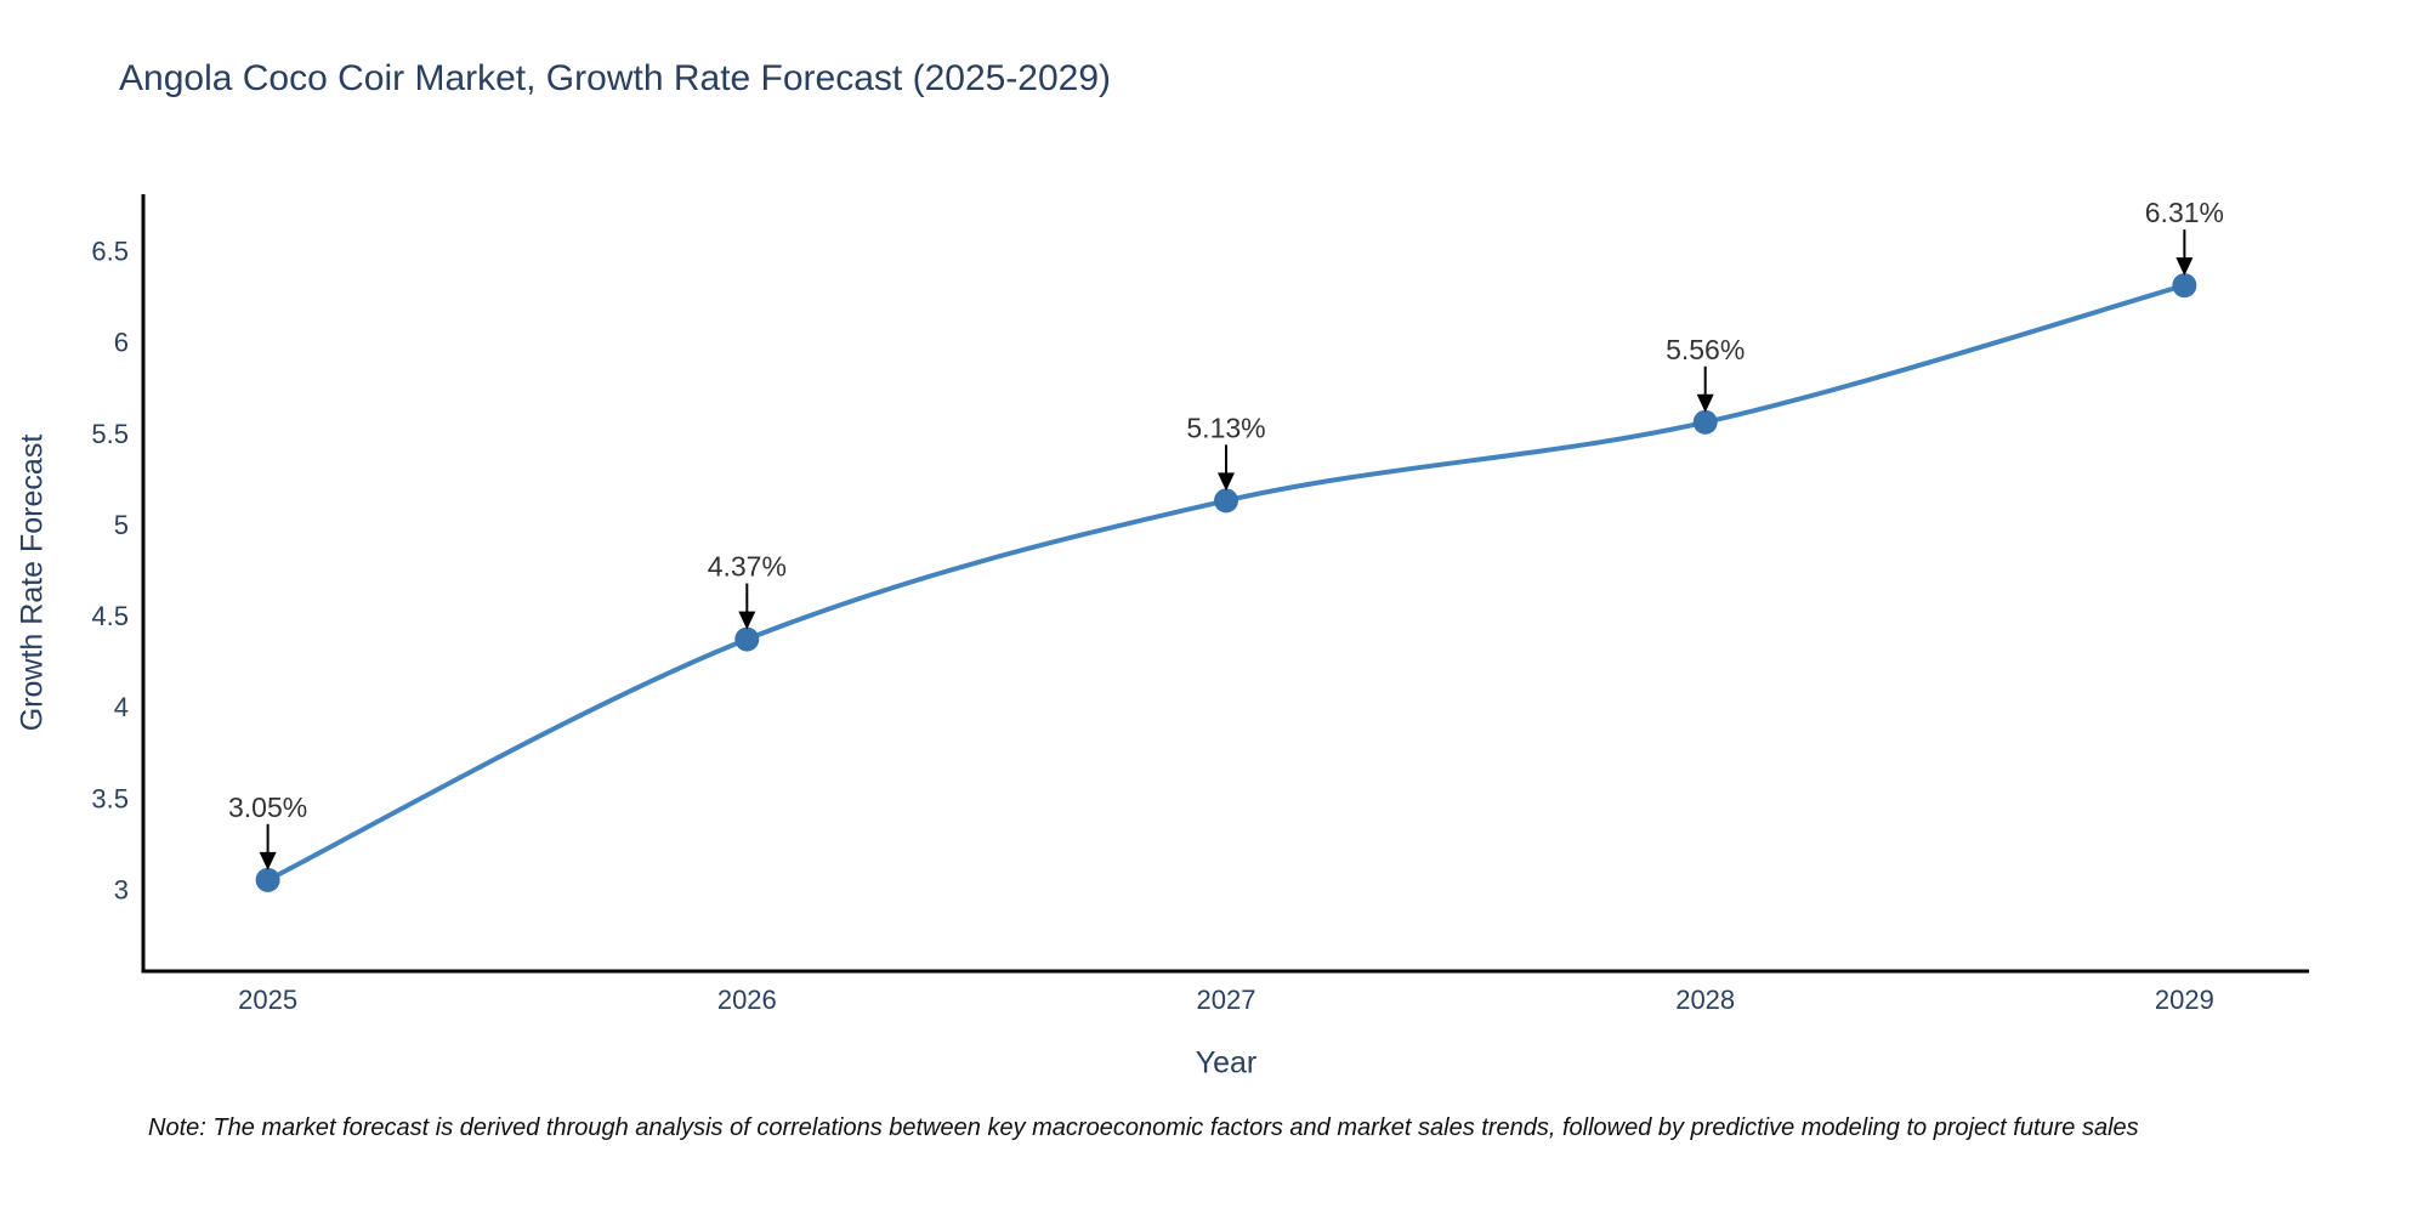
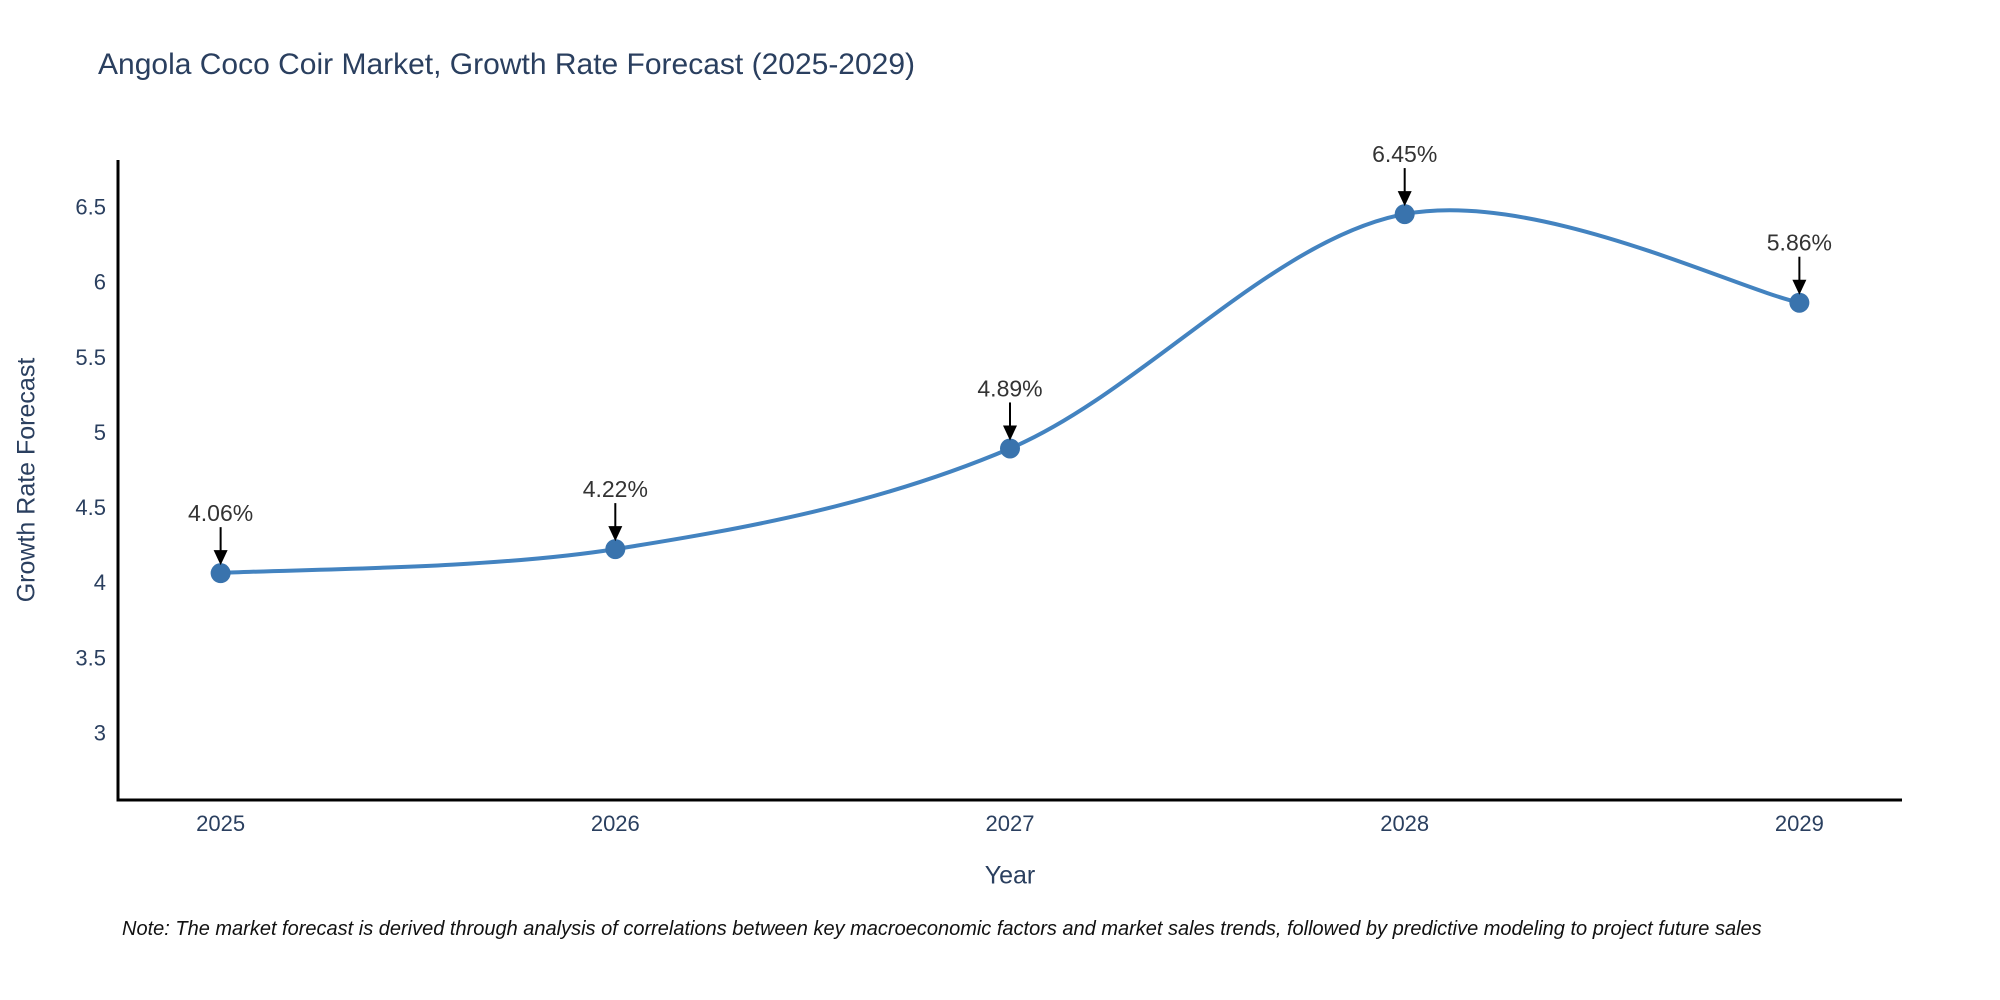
2025: 3.05% -> 4.06%
2026: 4.37% -> 4.22%
2027: 5.13% -> 4.89%
2028: 5.56% -> 6.45%
2029: 6.31% -> 5.86%
